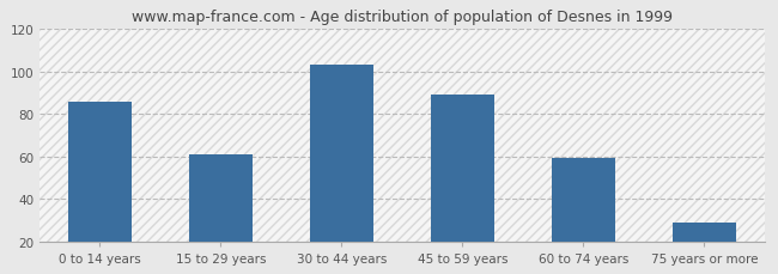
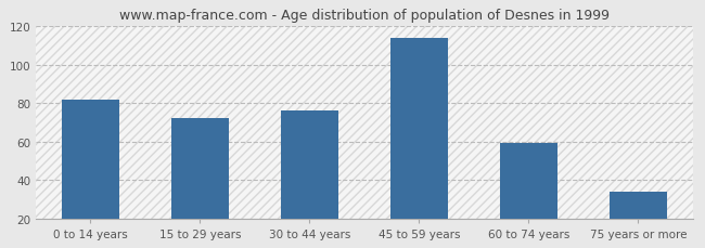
0 to 14 years: 86 -> 82
15 to 29 years: 61 -> 72
30 to 44 years: 103 -> 76
45 to 59 years: 89 -> 114
75 years or more: 29 -> 34
